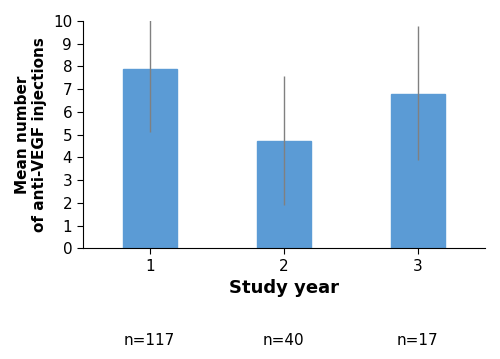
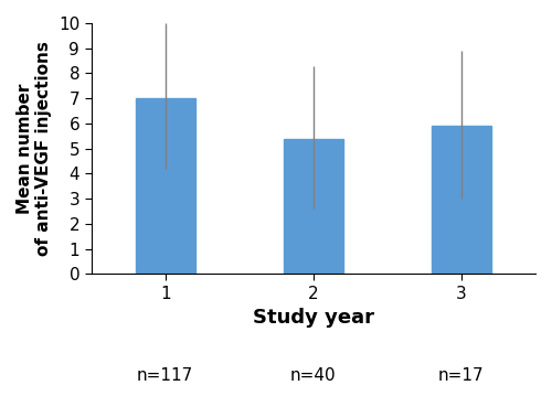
1: 7.9 -> 7.0
2: 4.7 -> 5.4
3: 6.8 -> 5.9
